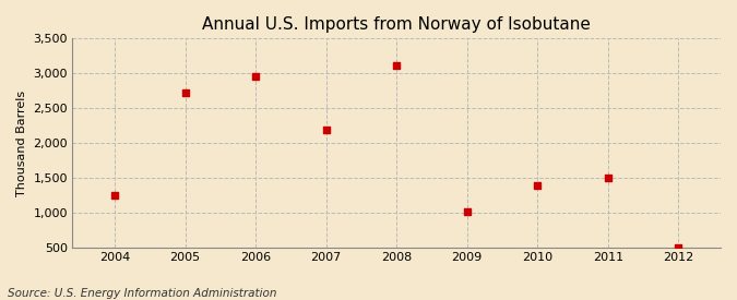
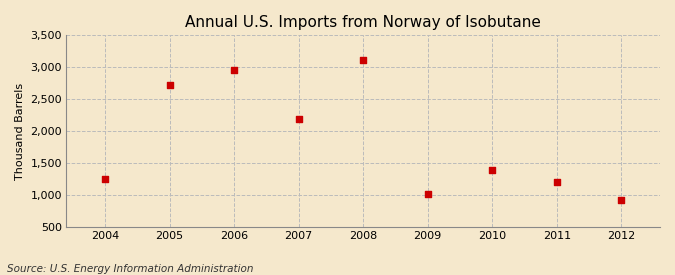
2011: 1,490 -> 1,200
2012: 500 -> 920
